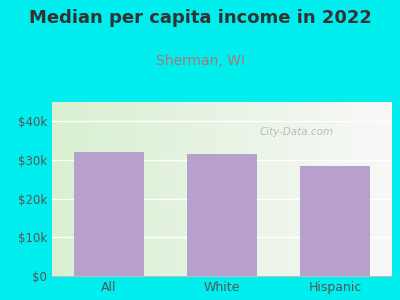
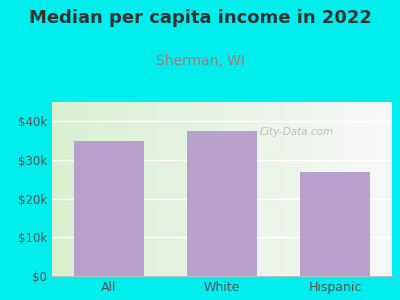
All: $32.0k -> $35.0k
White: $31.5k -> $37.5k
Hispanic: $28.5k -> $27.0k
